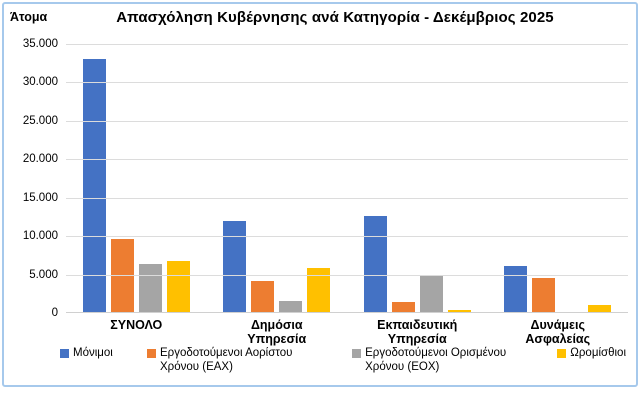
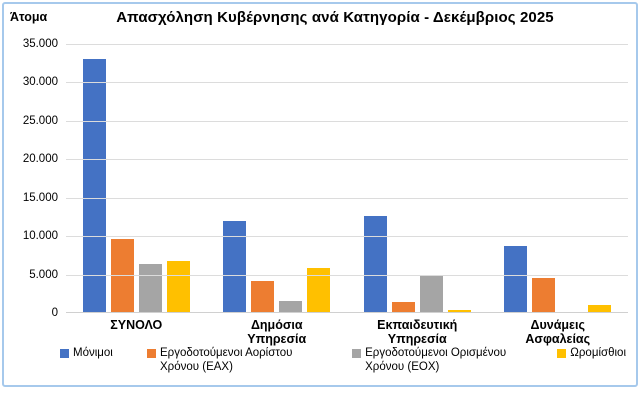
Μόνιμοι/Δυνάμεις Ασφαλείας: 6000 -> 9000
